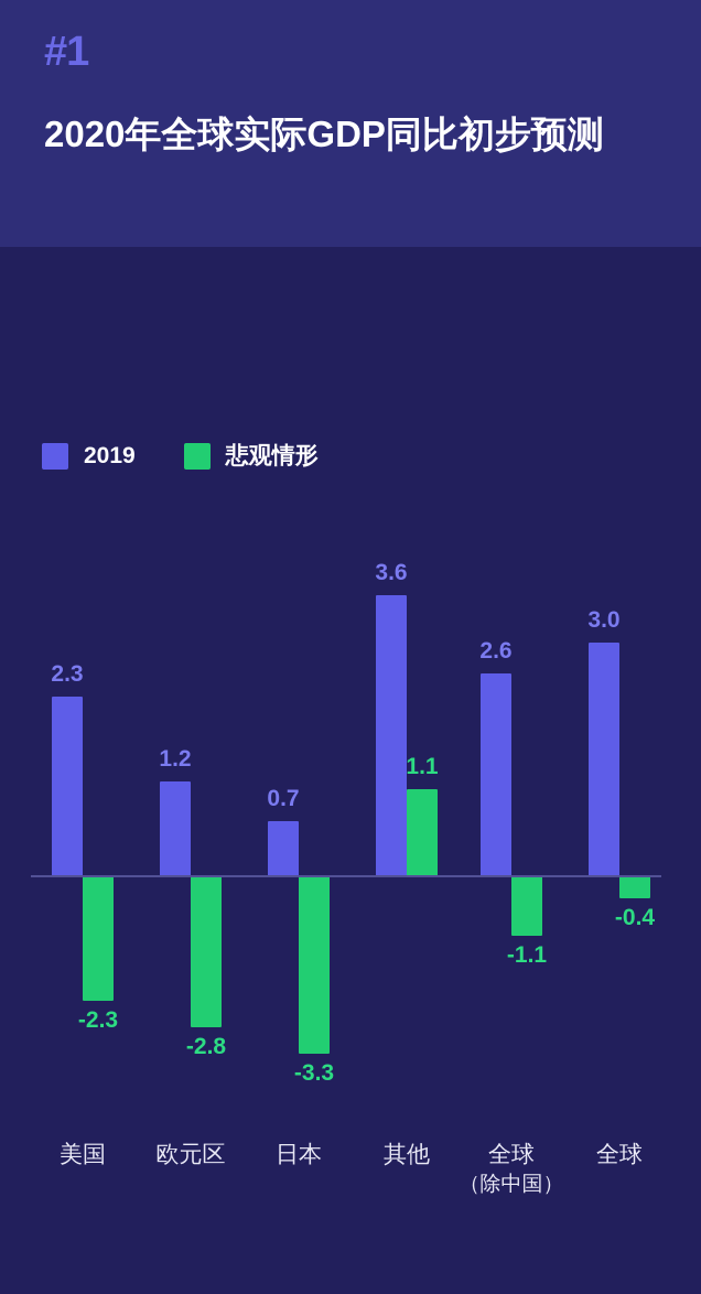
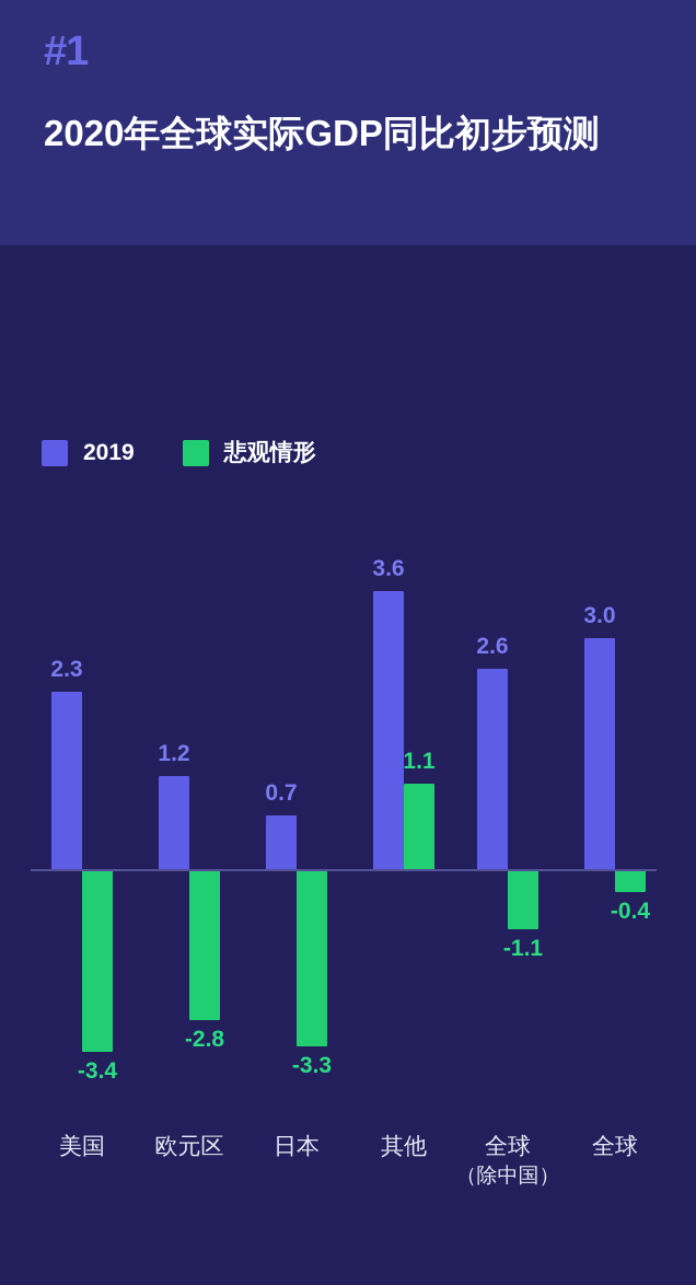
悲观情形/美国: -2.3 -> -3.4
